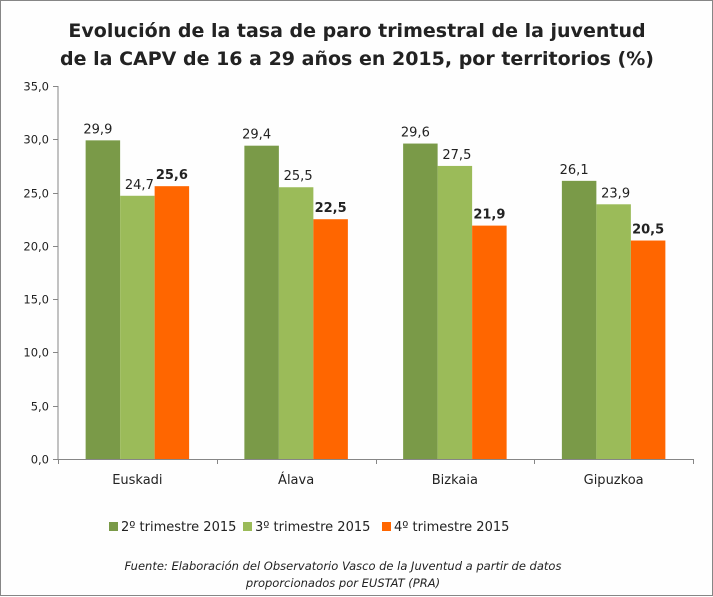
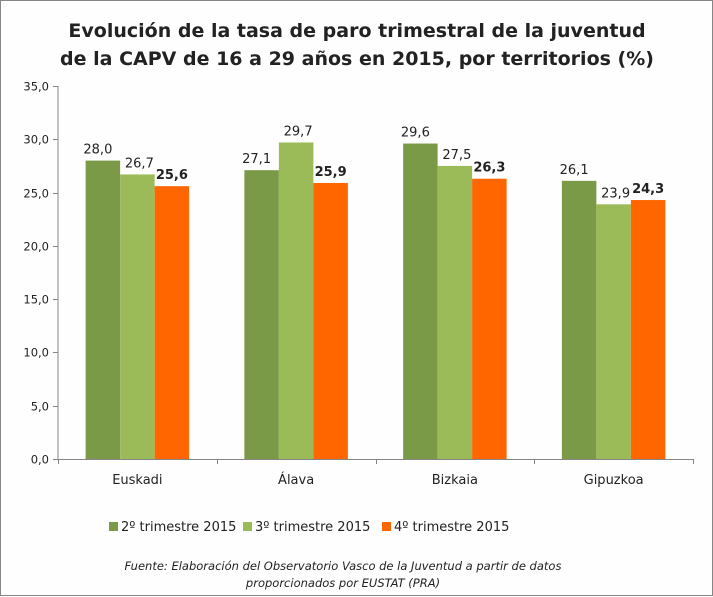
2º trimestre 2015/Euskadi: 29,9 -> 28,0
3º trimestre 2015/Euskadi: 24,7 -> 26,7
2º trimestre 2015/Álava: 29,4 -> 27,1
3º trimestre 2015/Álava: 25,5 -> 29,7
4º trimestre 2015/Álava: 22,5 -> 25,9
4º trimestre 2015/Bizkaia: 21,9 -> 26,3
4º trimestre 2015/Gipuzkoa: 20,5 -> 24,3
